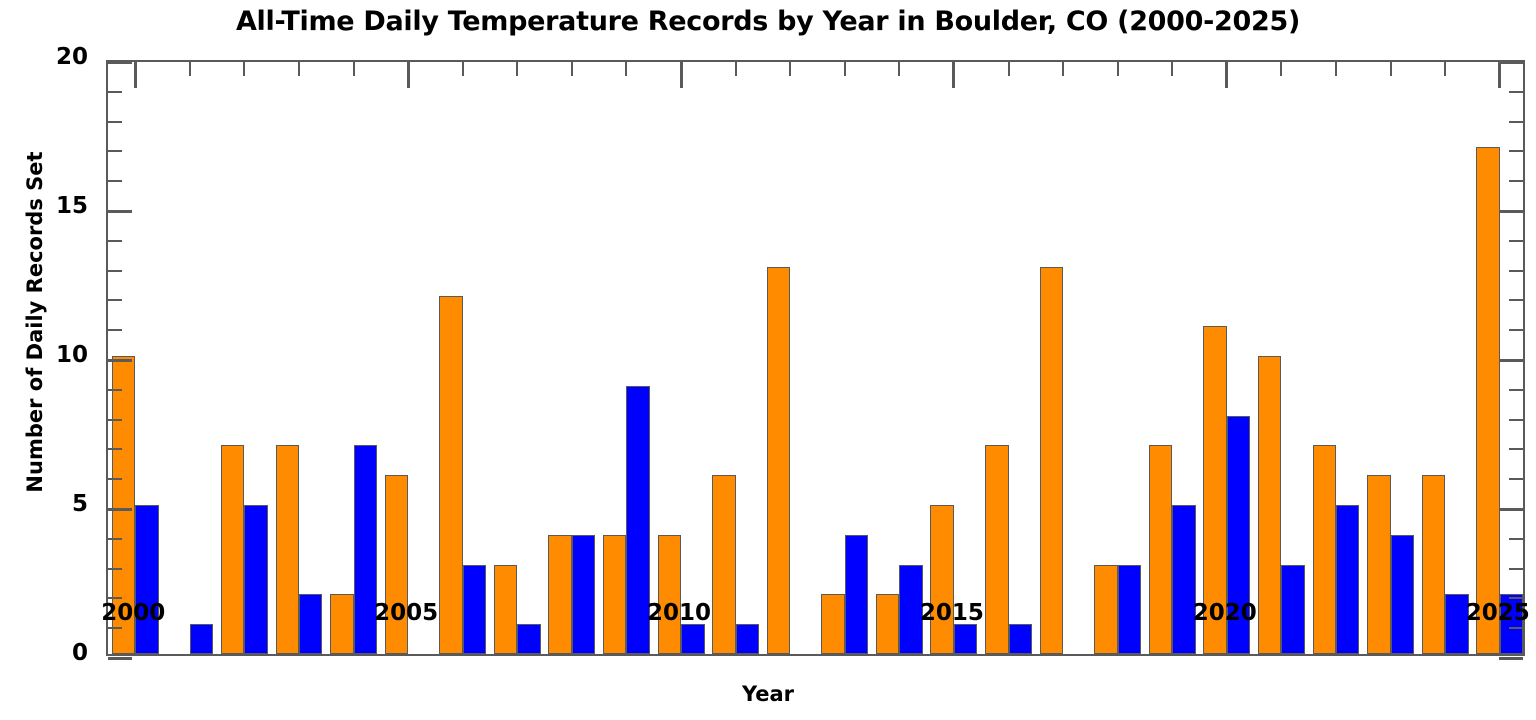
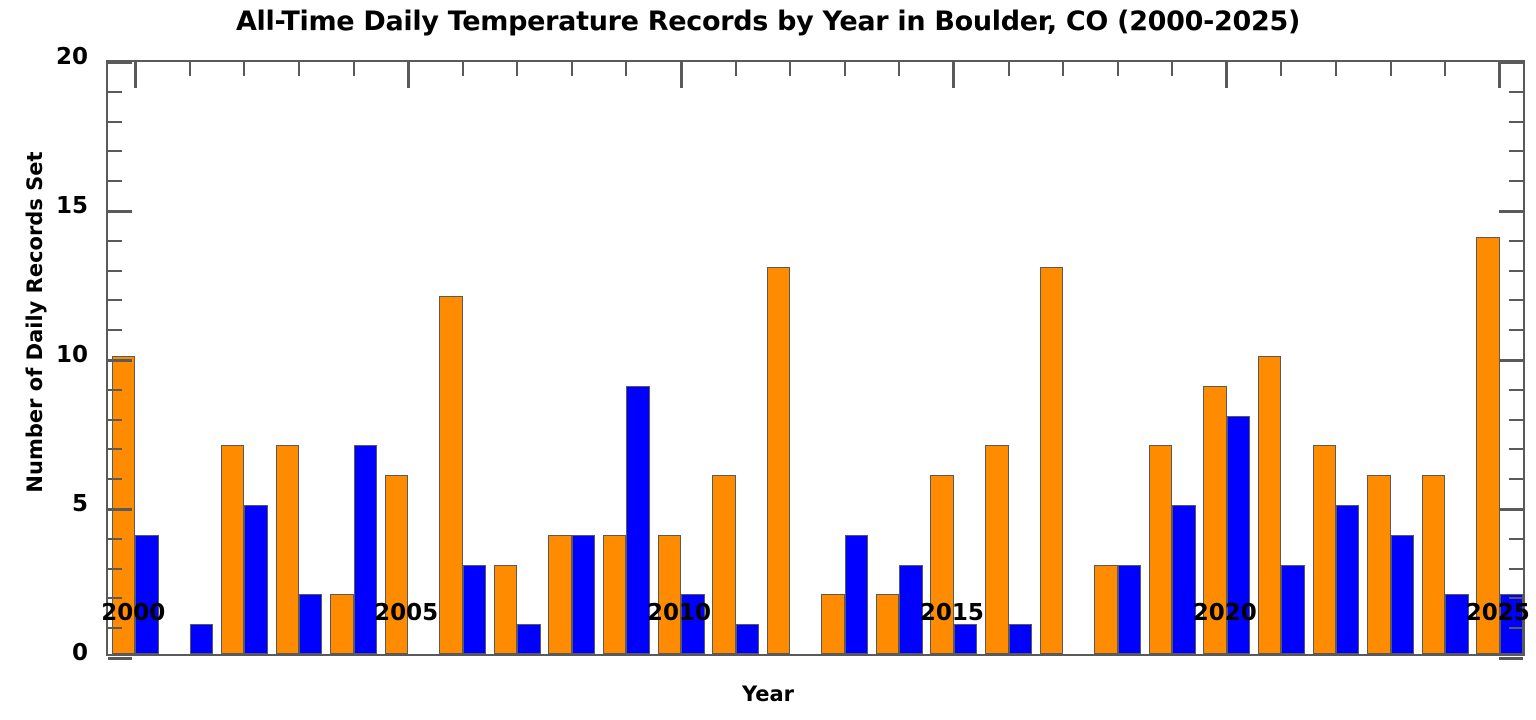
Record Lows/2000: 5 -> 4
Record Lows/2010: 1 -> 2
Record Highs/2015: 5 -> 6
Record Highs/2020: 11 -> 9
Record Highs/2025: 17 -> 14
